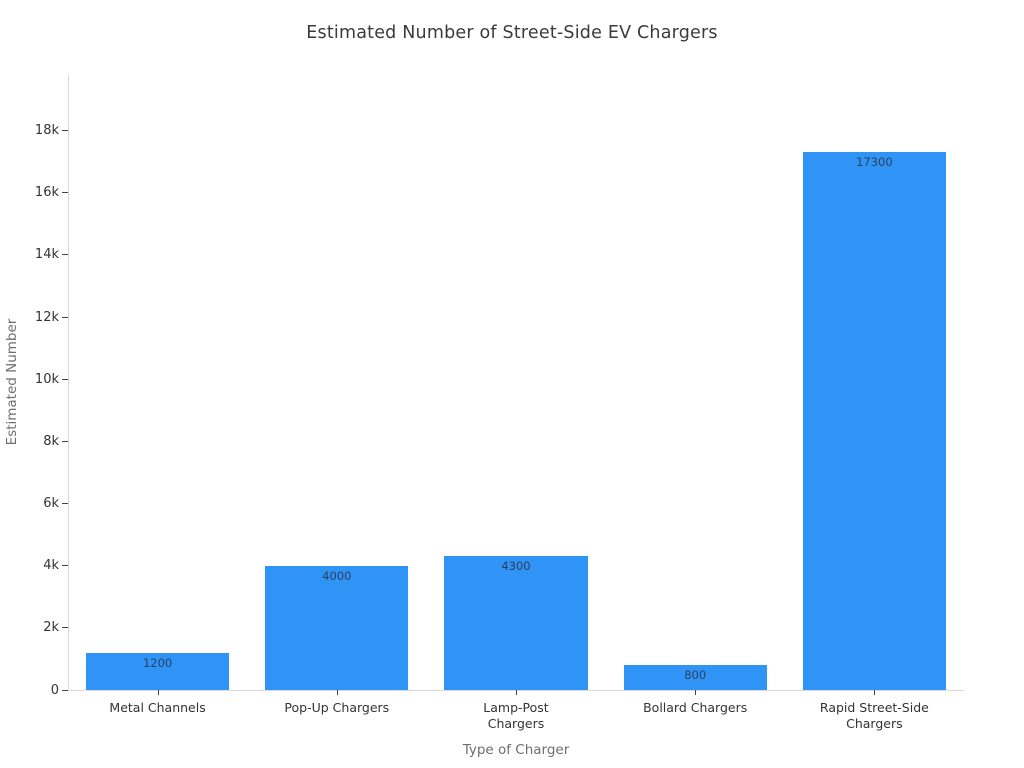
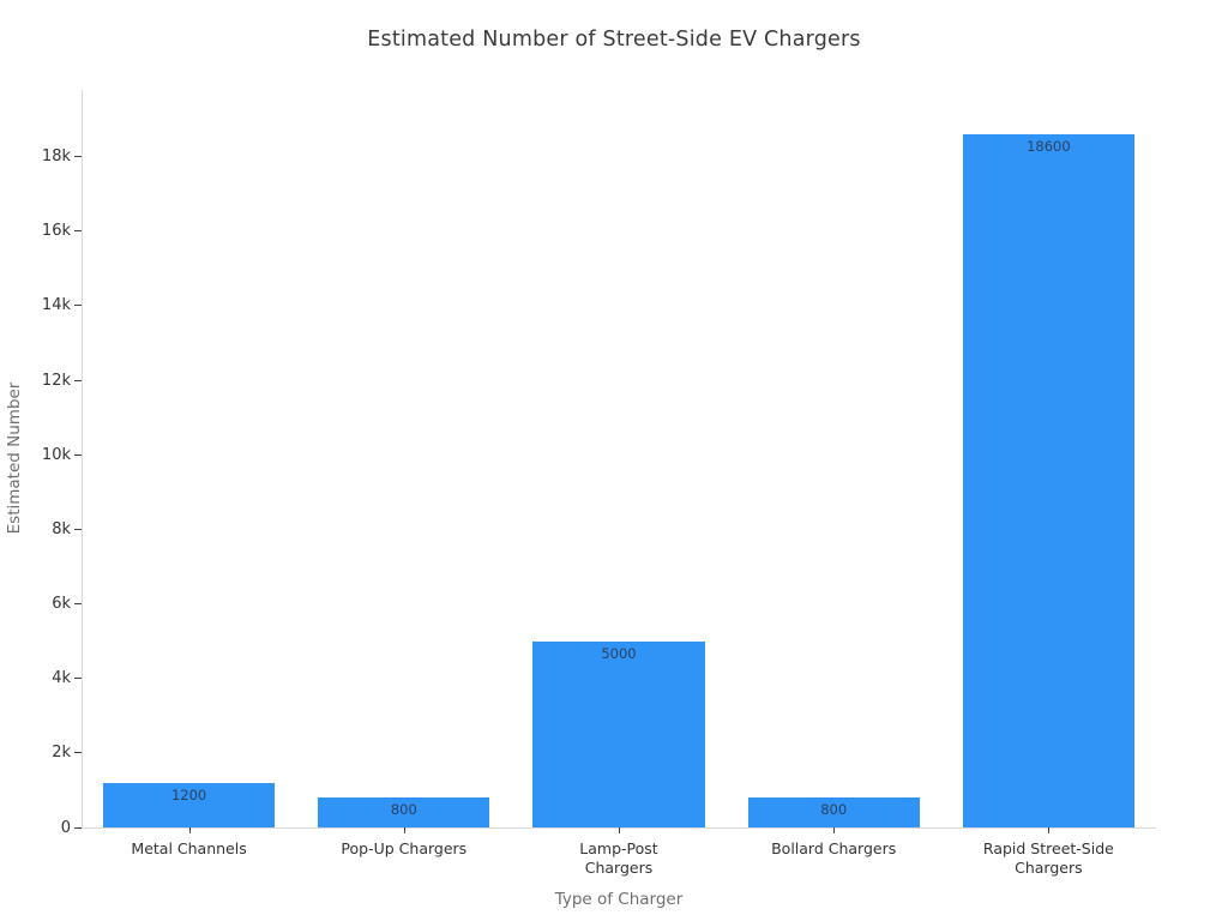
Pop-Up Chargers: 4000 -> 800
Lamp-Post Chargers: 4300 -> 5000
Rapid Street-Side Chargers: 17300 -> 18600
